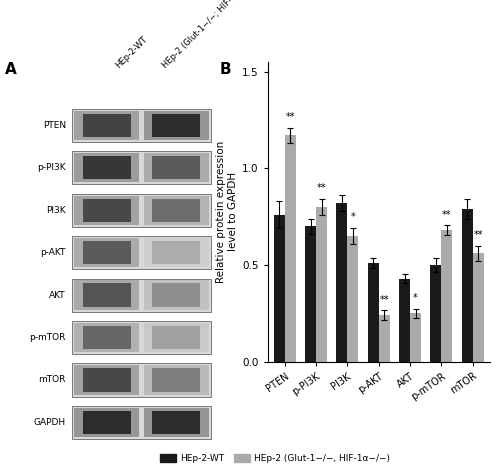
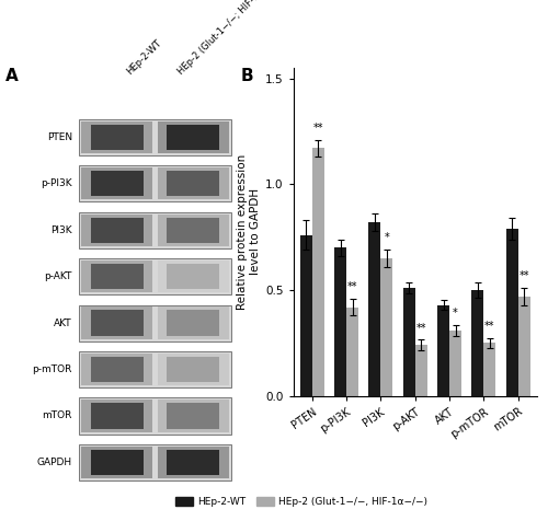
HEp-2 (Glut-1−/−, HIF-1α−/−)/p-PI3K: 0.80 -> 0.42
HEp-2 (Glut-1−/−, HIF-1α−/−)/AKT: 0.25 -> 0.31
HEp-2 (Glut-1−/−, HIF-1α−/−)/p-mTOR: 0.68 -> 0.25
HEp-2 (Glut-1−/−, HIF-1α−/−)/mTOR: 0.56 -> 0.47
